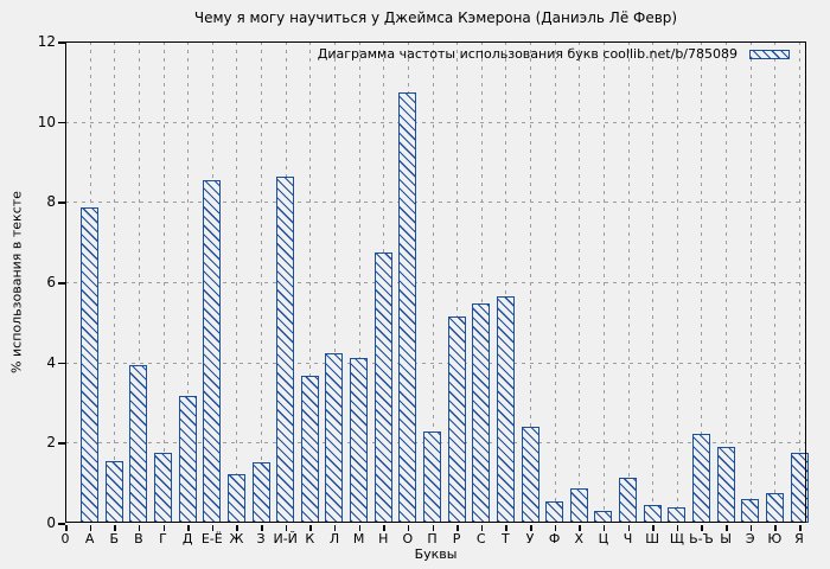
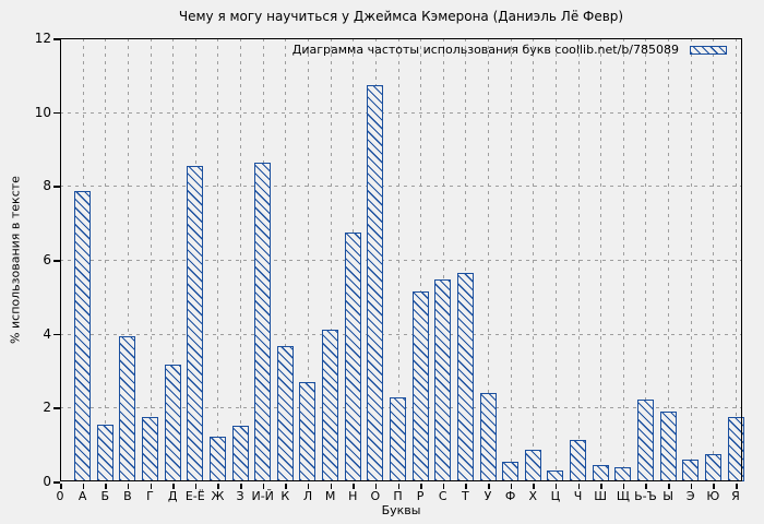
Л: 4.2 -> 2.7
